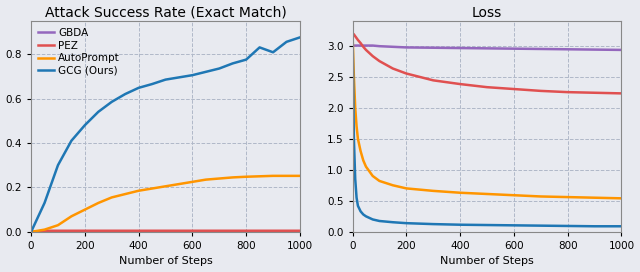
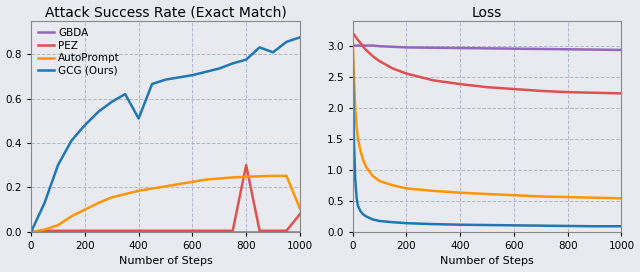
Attack Success Rate (Exact Match)/GCG (Ours)/400: 0.648 -> 0.510
Attack Success Rate (Exact Match)/PEZ/800: 0.005 -> 0.300
Attack Success Rate (Exact Match)/PEZ/1000: 0.005 -> 0.080
Attack Success Rate (Exact Match)/AutoPrompt/1000: 0.252 -> 0.105
